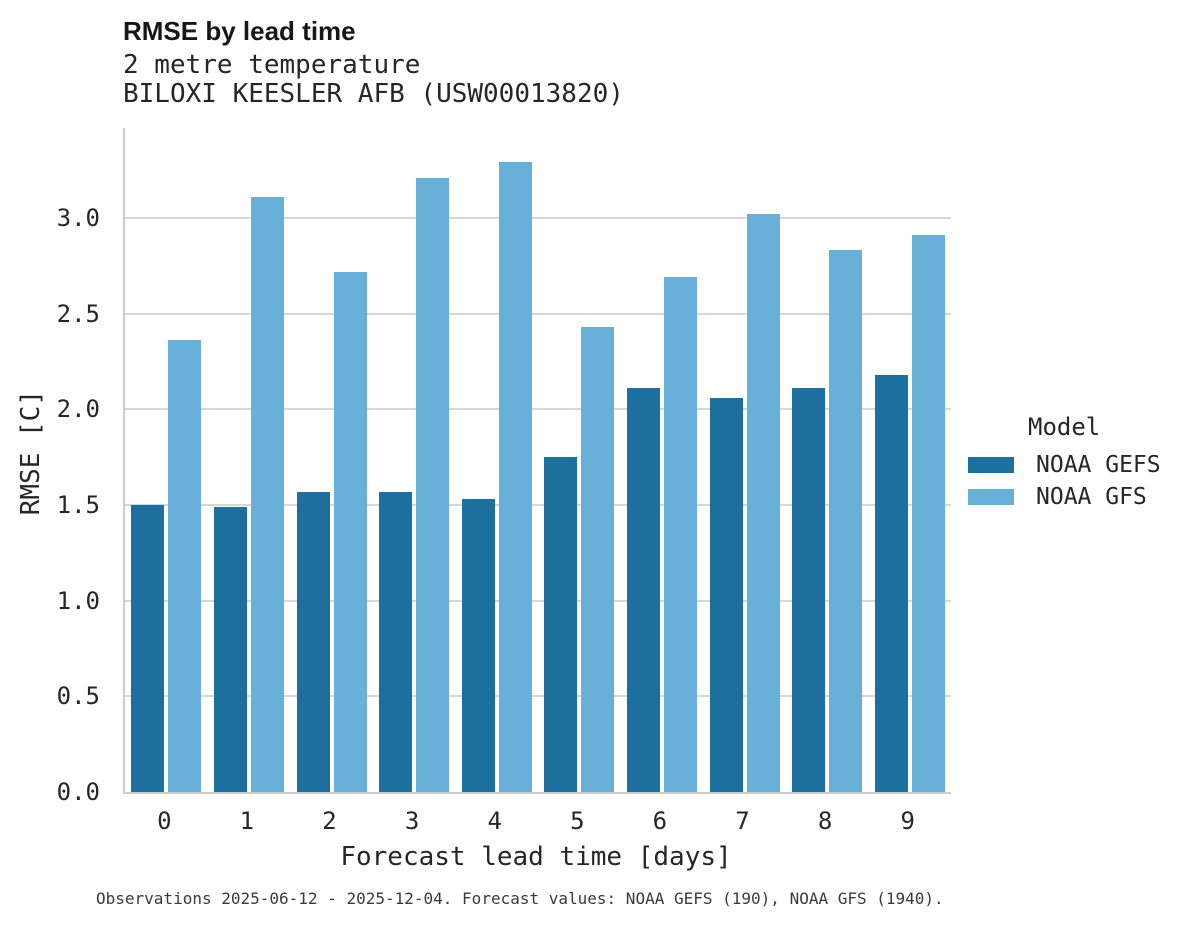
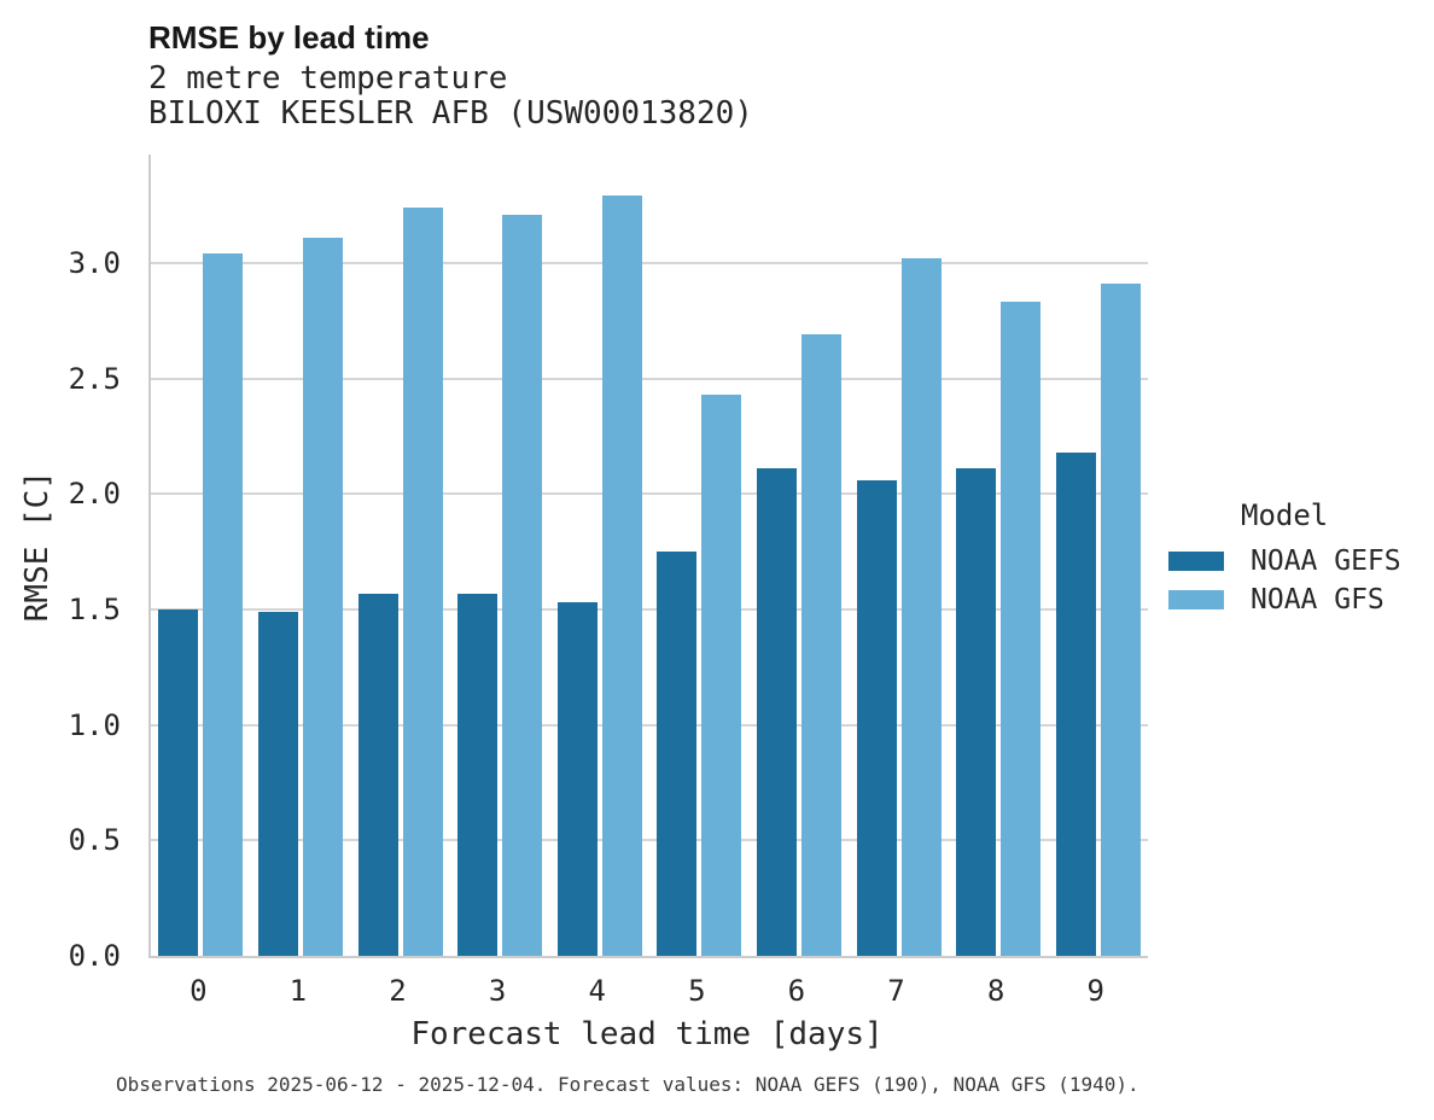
NOAA GFS/0: 2.36 -> 3.04
NOAA GFS/2: 2.72 -> 3.24
